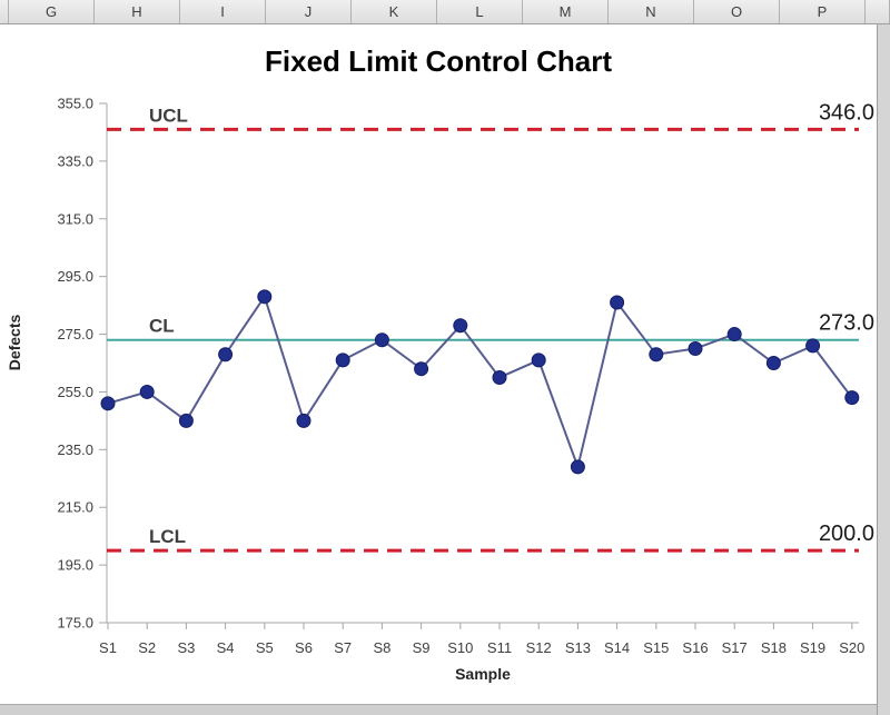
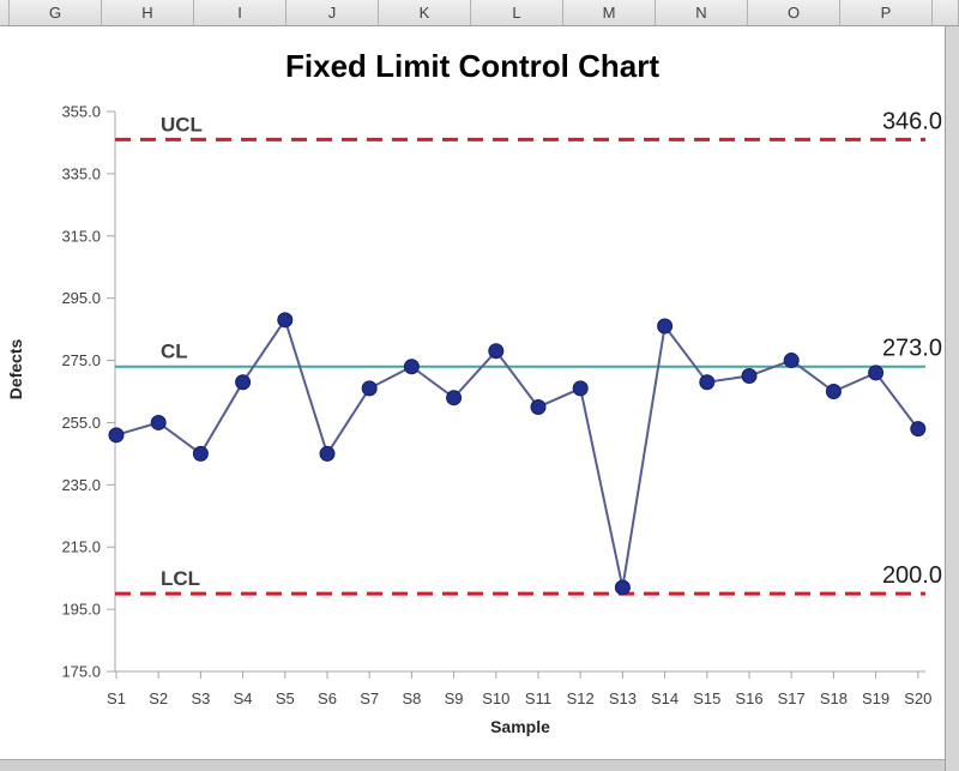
S13: 229 -> 202
